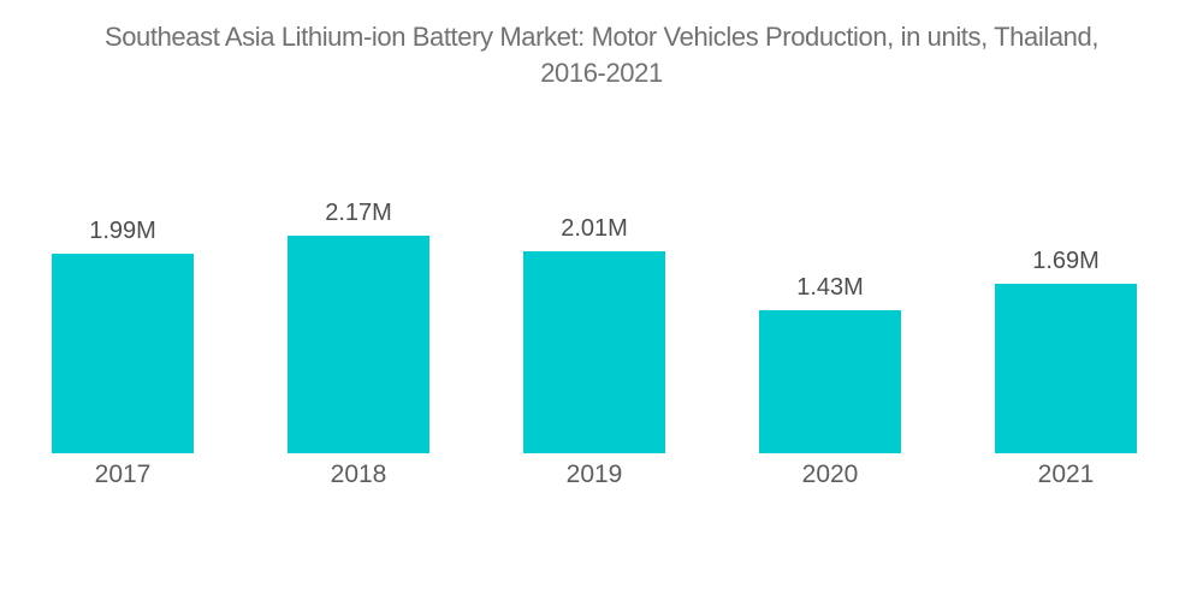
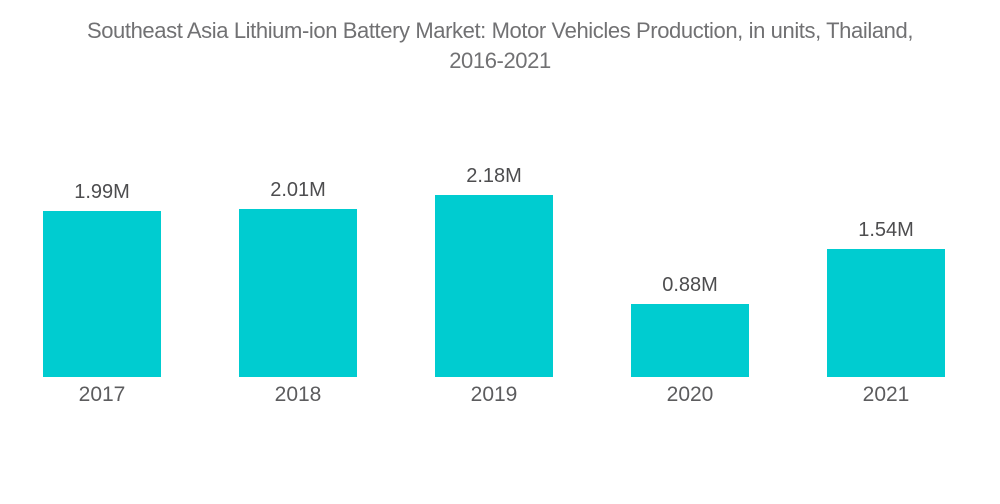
2018: 2.17M -> 2.01M
2019: 2.01M -> 2.18M
2020: 1.43M -> 0.88M
2021: 1.69M -> 1.54M
